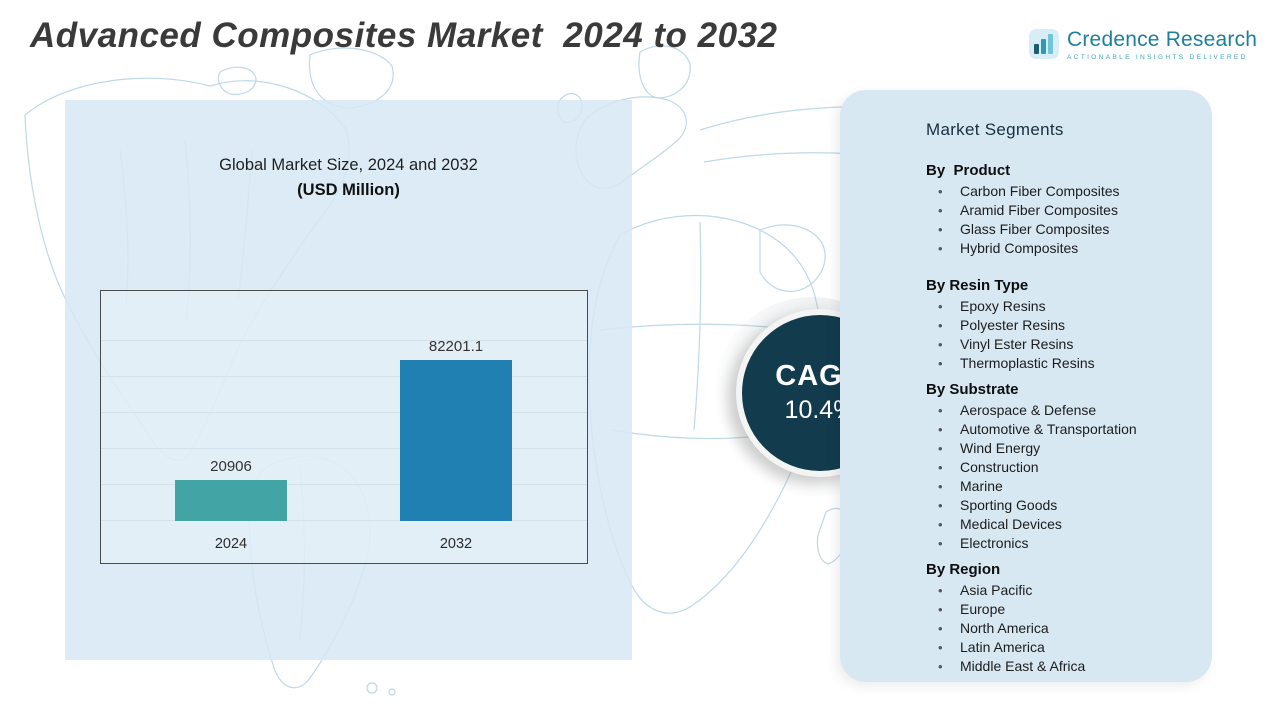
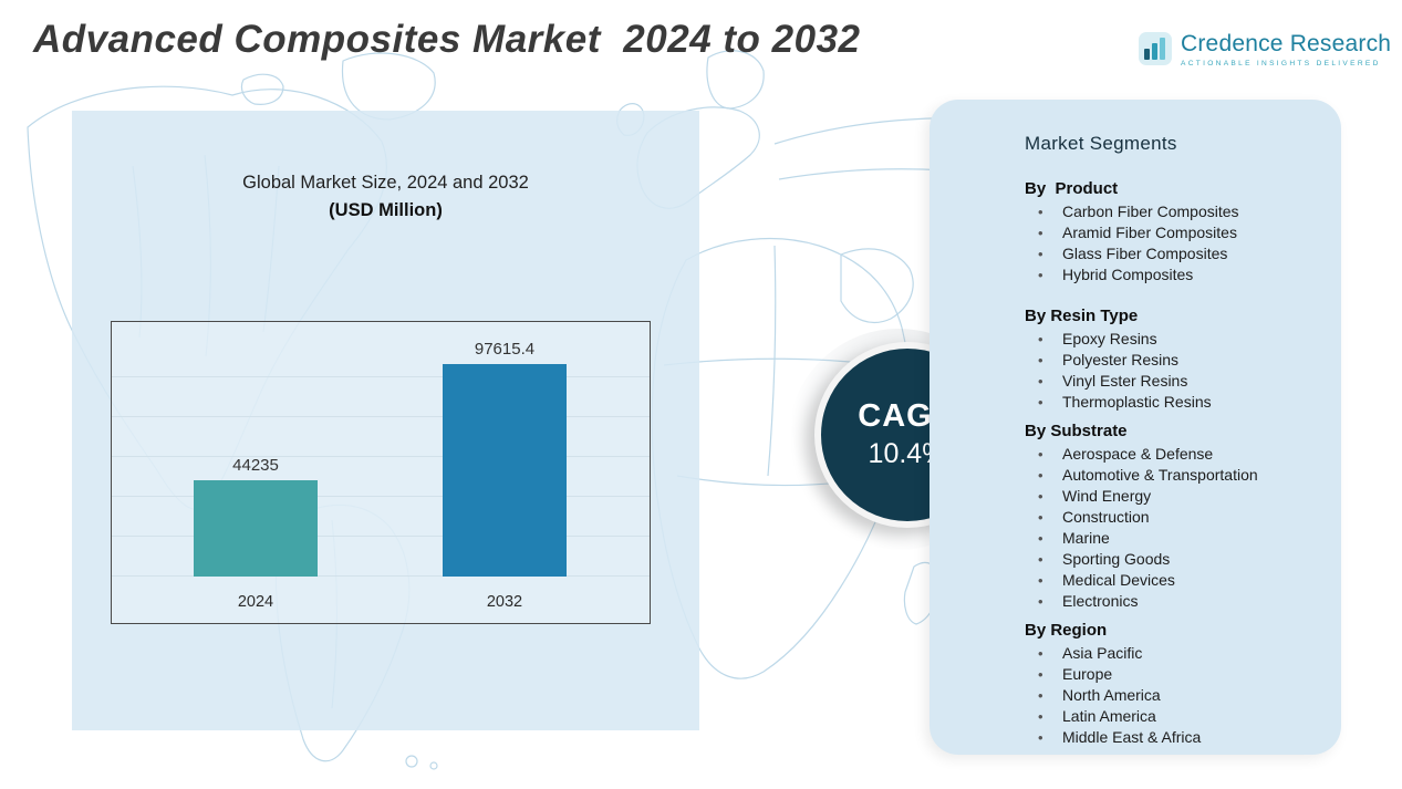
2024: 20906 -> 44235
2032: 82201.1 -> 97615.4
